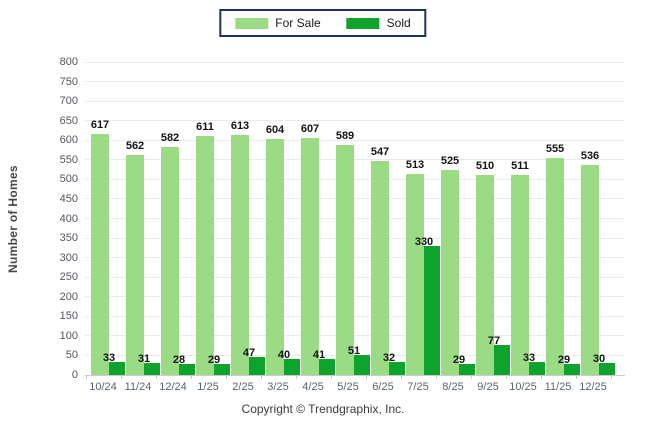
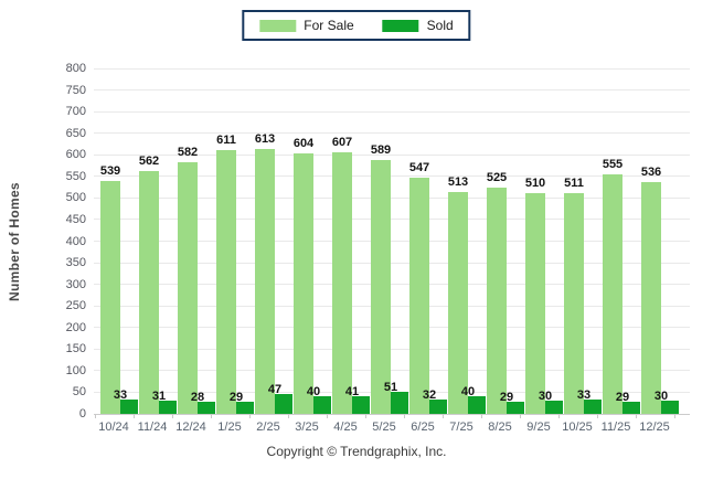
For Sale/10/24: 617 -> 539
Sold/7/25: 330 -> 40
Sold/9/25: 77 -> 30
